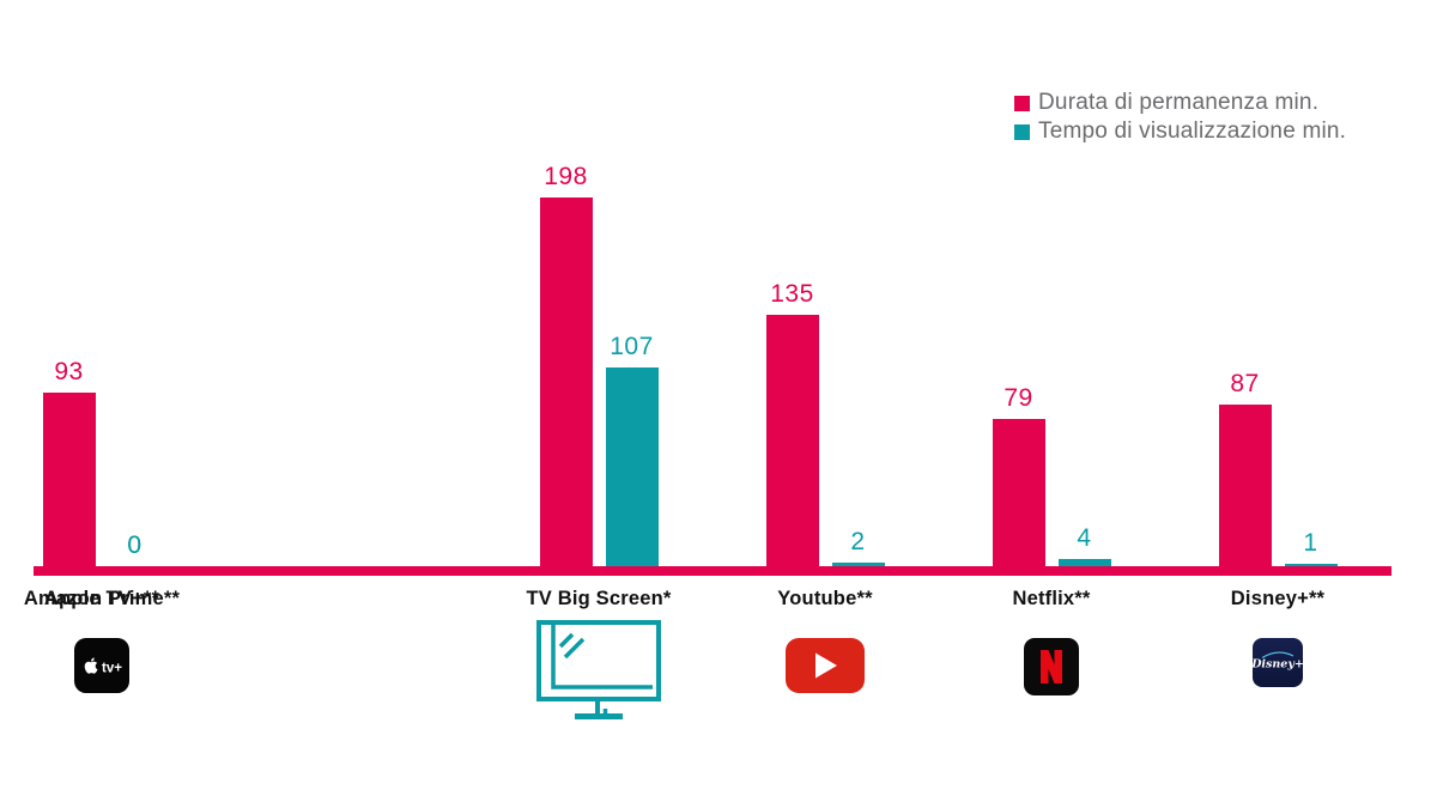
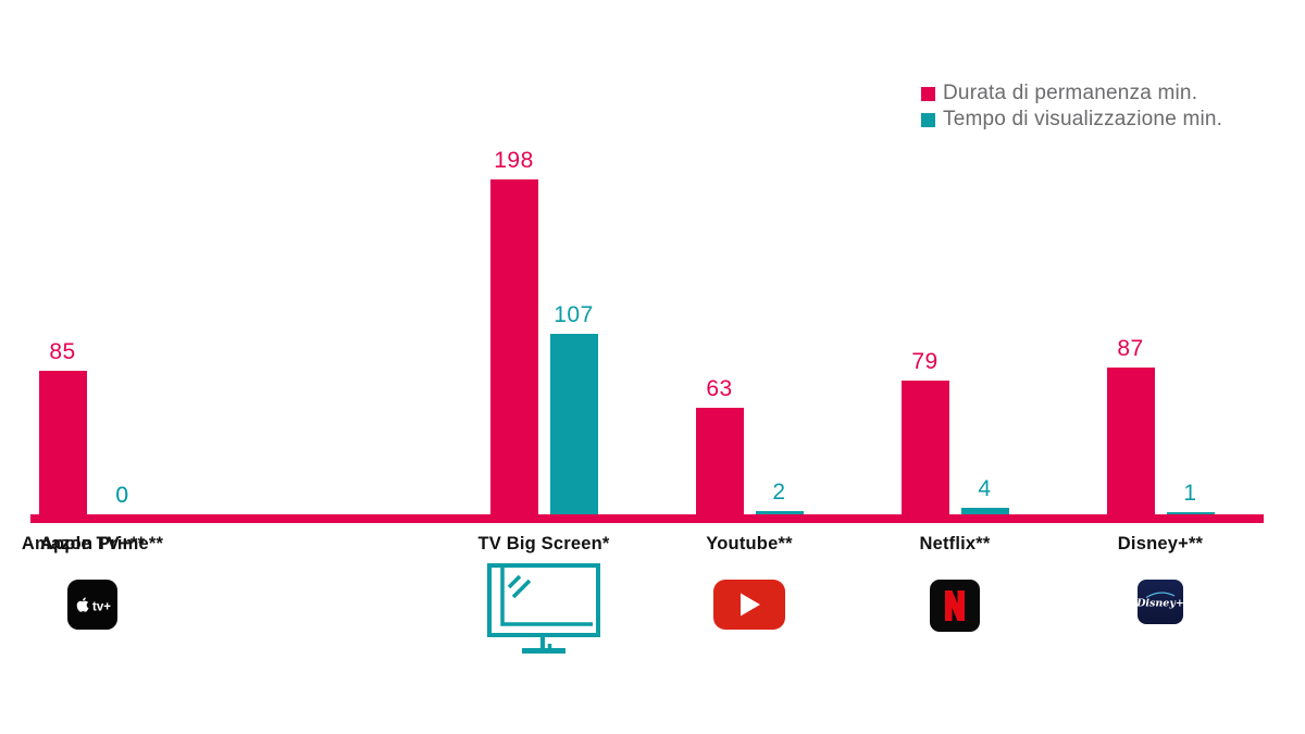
Durata di permanenza min./Youtube**: 135 -> 63
Durata di permanenza min./Amazon Prime**: 93 -> 85
